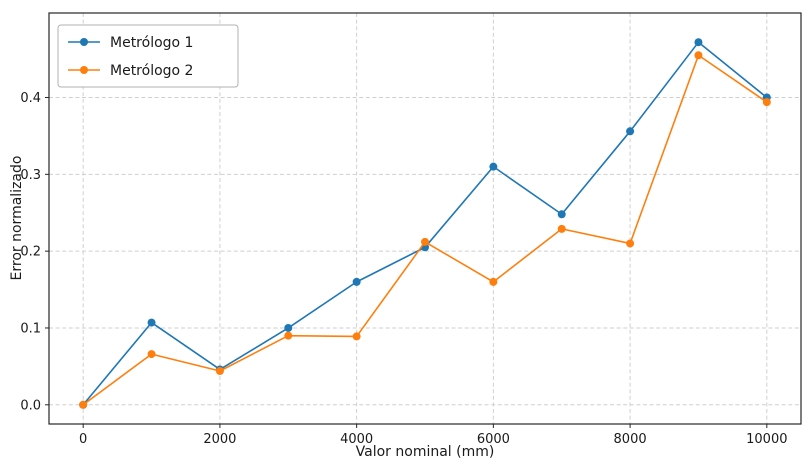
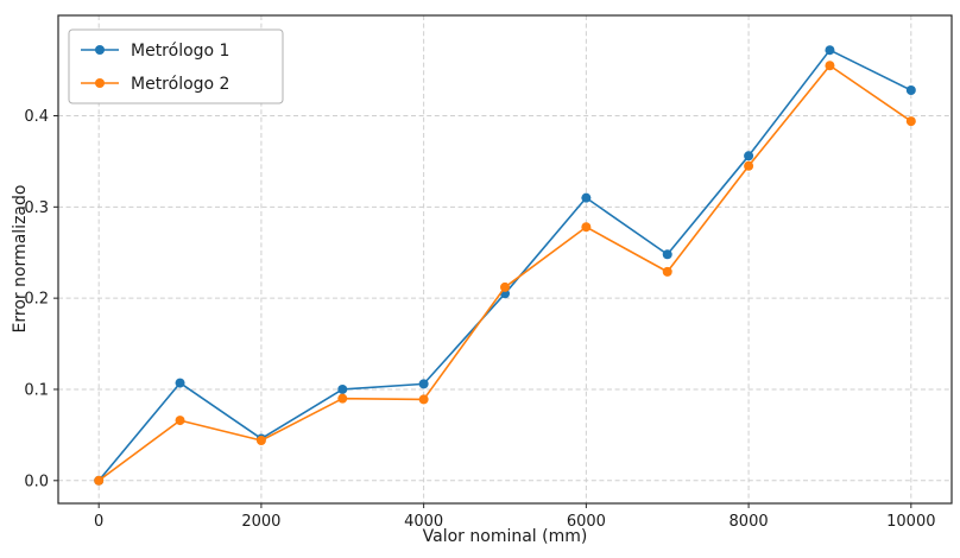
Metrólogo 1/4000: 0.16 -> 0.11
Metrólogo 2/6000: 0.16 -> 0.28
Metrólogo 2/8000: 0.21 -> 0.34
Metrólogo 1/10000: 0.40 -> 0.43
